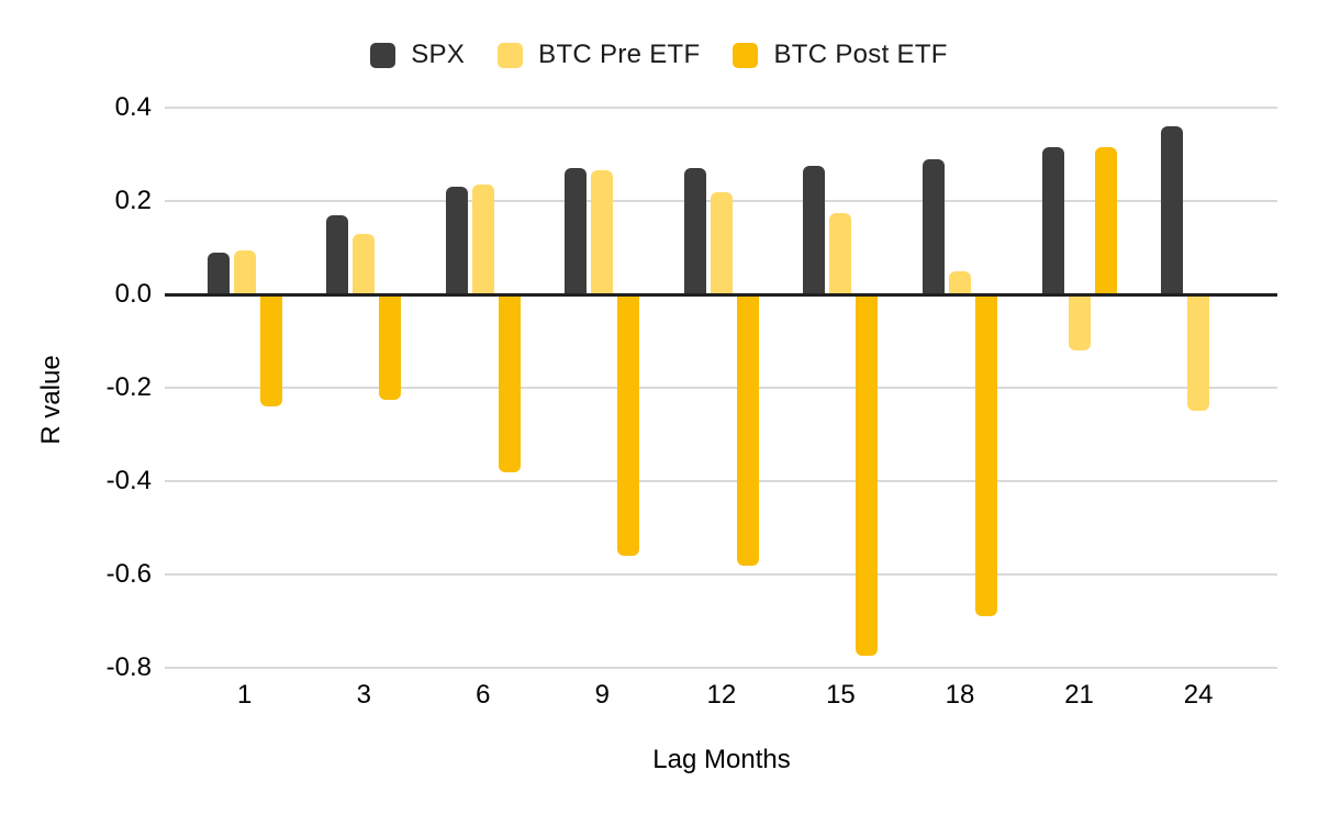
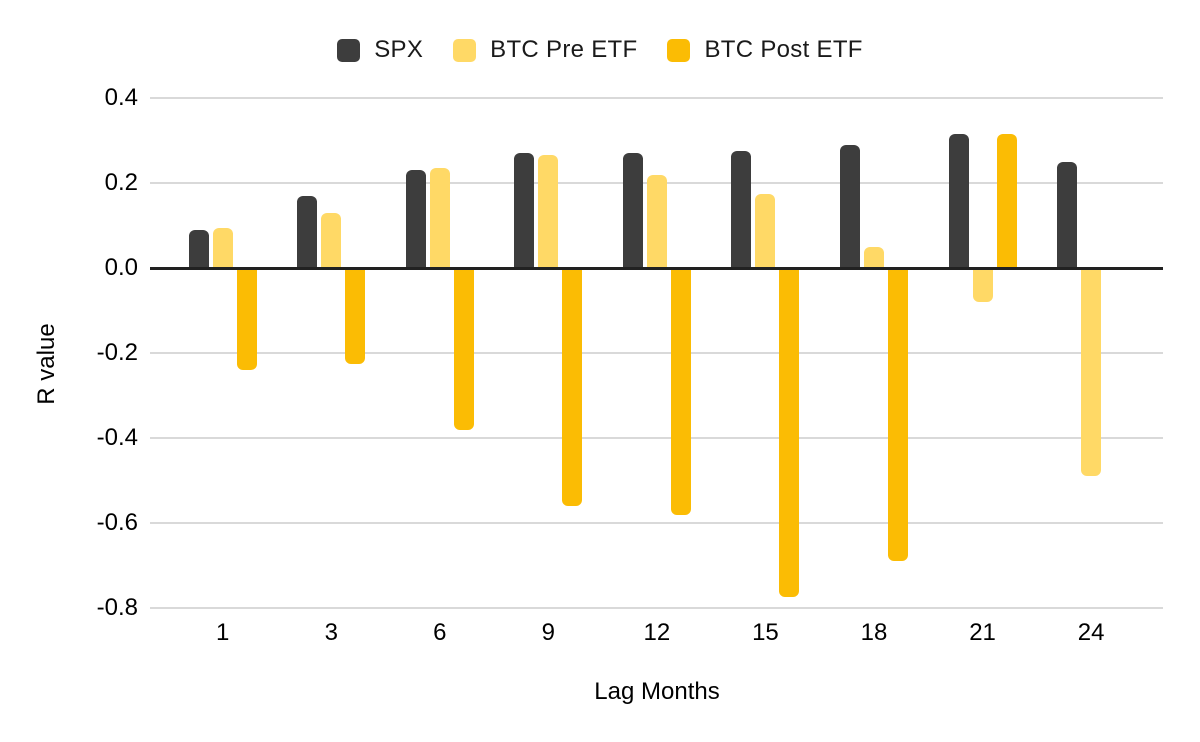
BTC Pre ETF/21: -0.12 -> -0.08
SPX/24: 0.36 -> 0.25
BTC Pre ETF/24: -0.25 -> -0.49
